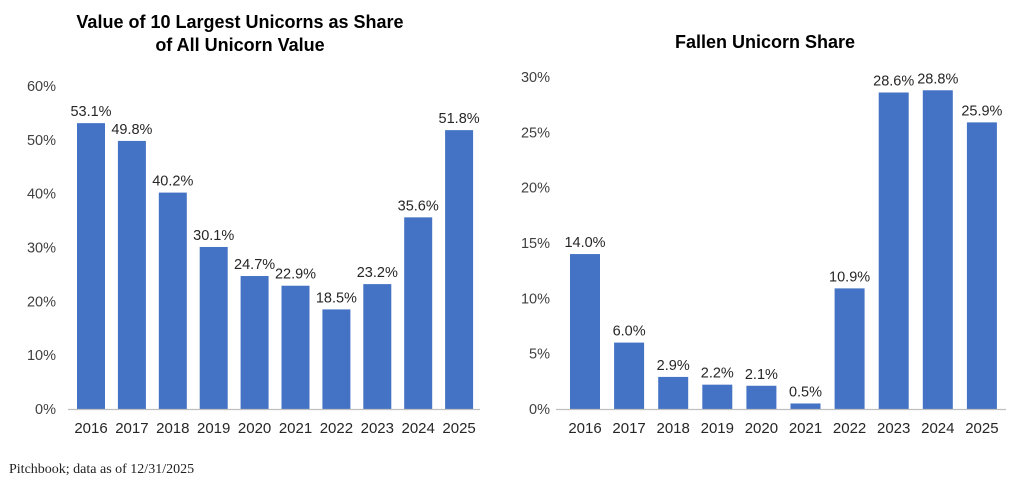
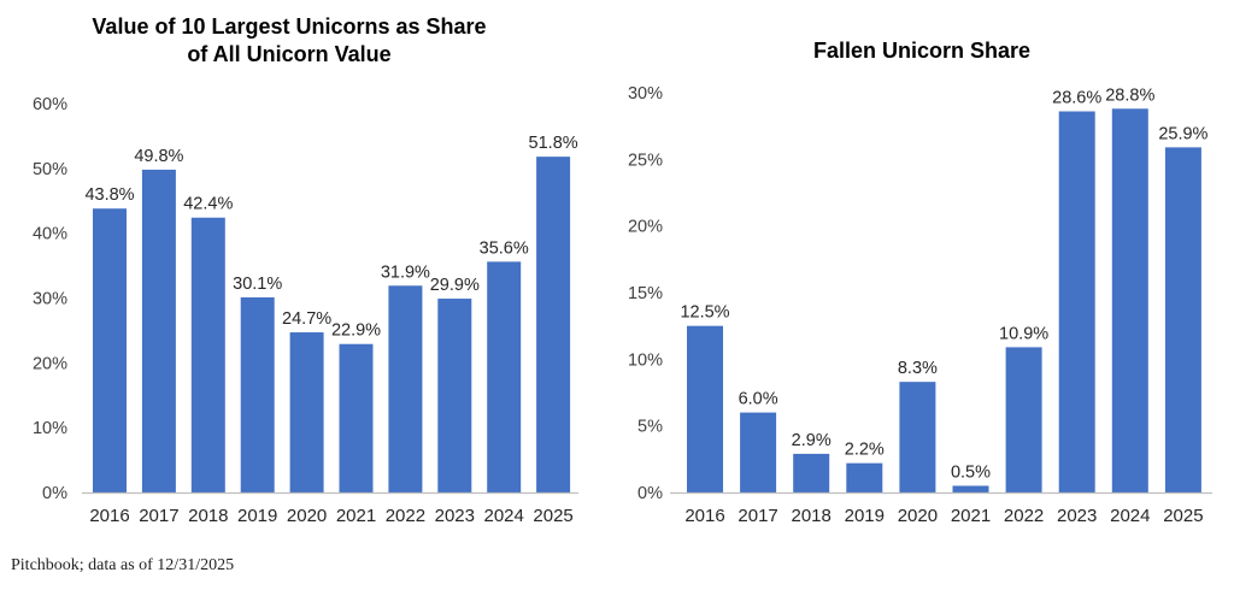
Value of 10 Largest Unicorns as Share of All Unicorn Value/2016: 53.1% -> 43.8%
Value of 10 Largest Unicorns as Share of All Unicorn Value/2018: 40.2% -> 42.4%
Value of 10 Largest Unicorns as Share of All Unicorn Value/2022: 18.5% -> 31.9%
Value of 10 Largest Unicorns as Share of All Unicorn Value/2023: 23.2% -> 29.9%
Fallen Unicorn Share/2016: 14.0% -> 12.5%
Fallen Unicorn Share/2020: 2.1% -> 8.3%
